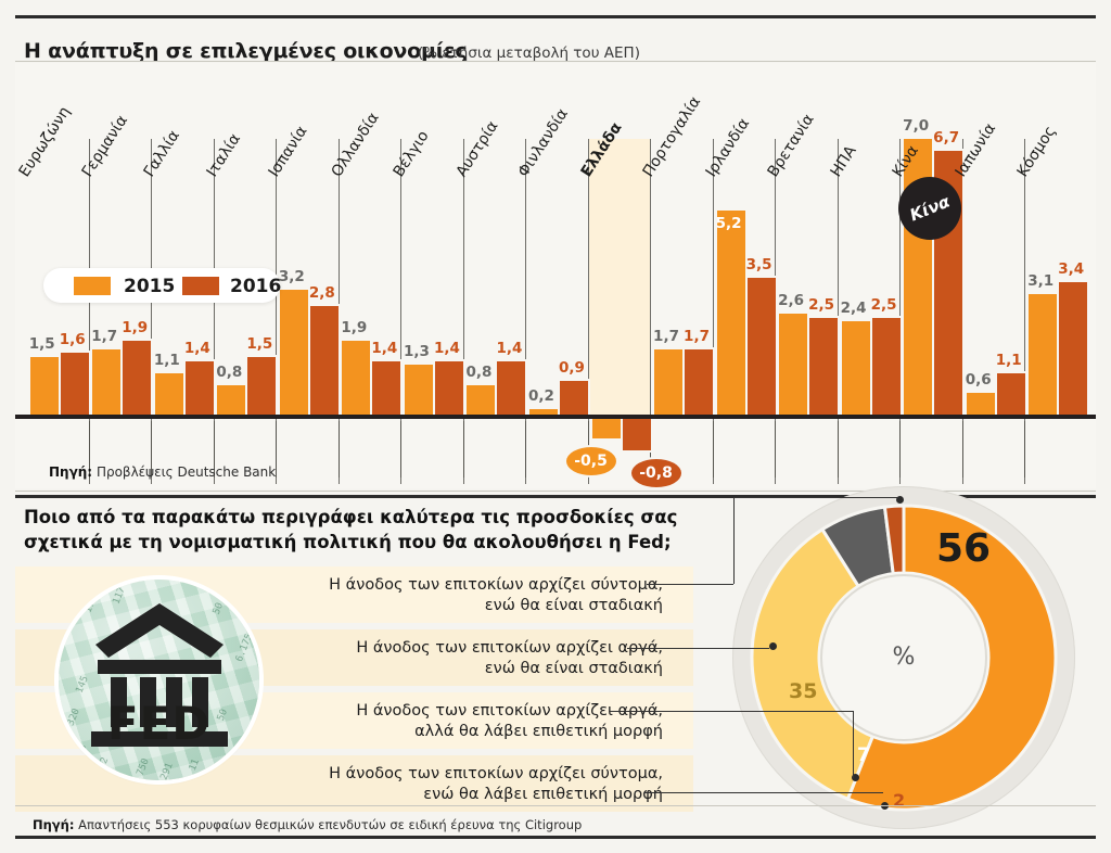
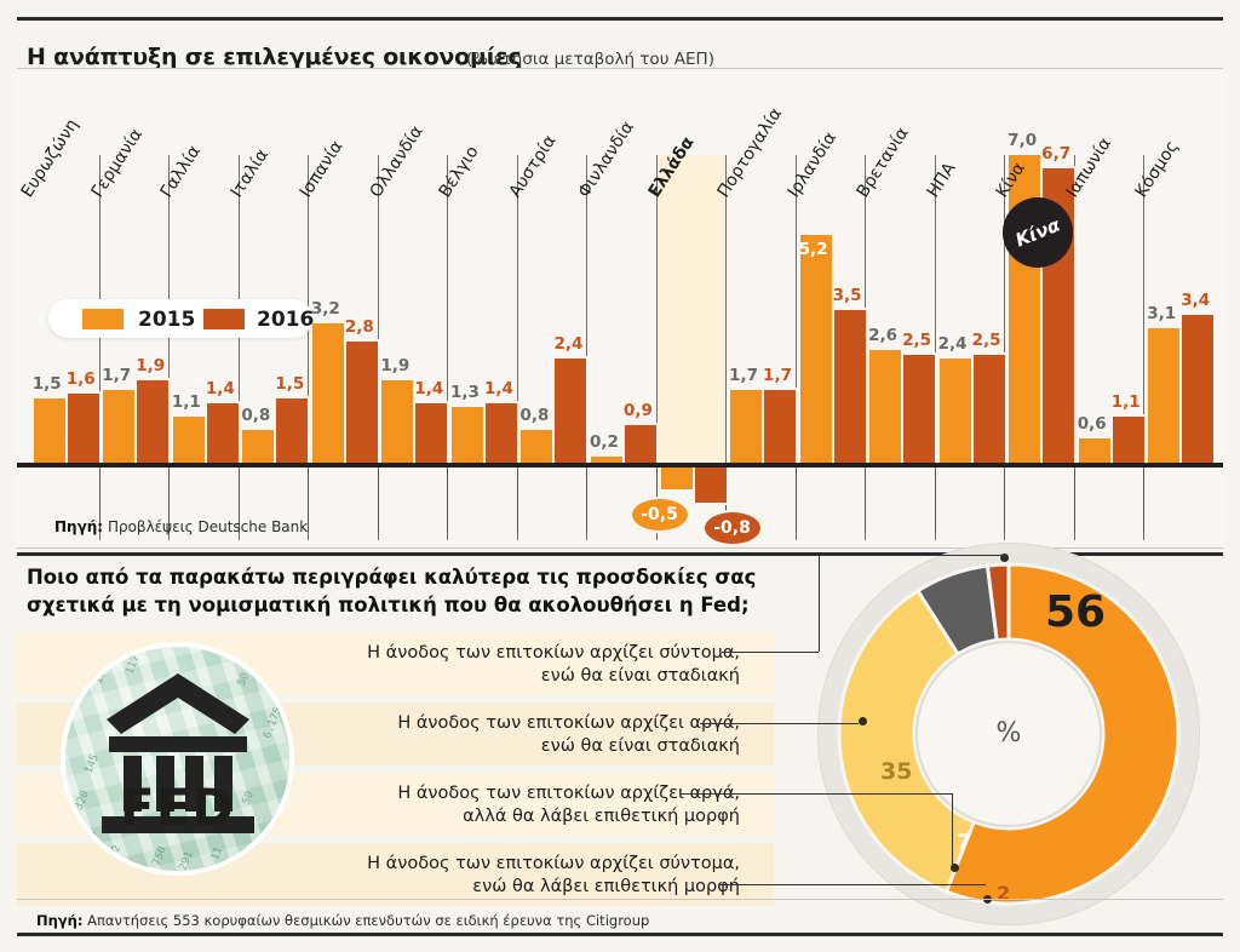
2016/Αυστρία: 1,4 -> 2,4
